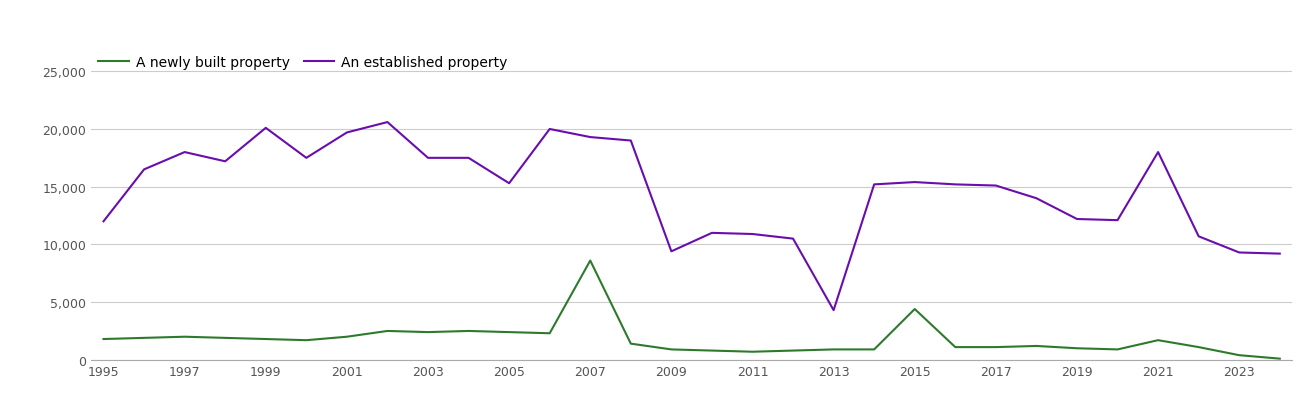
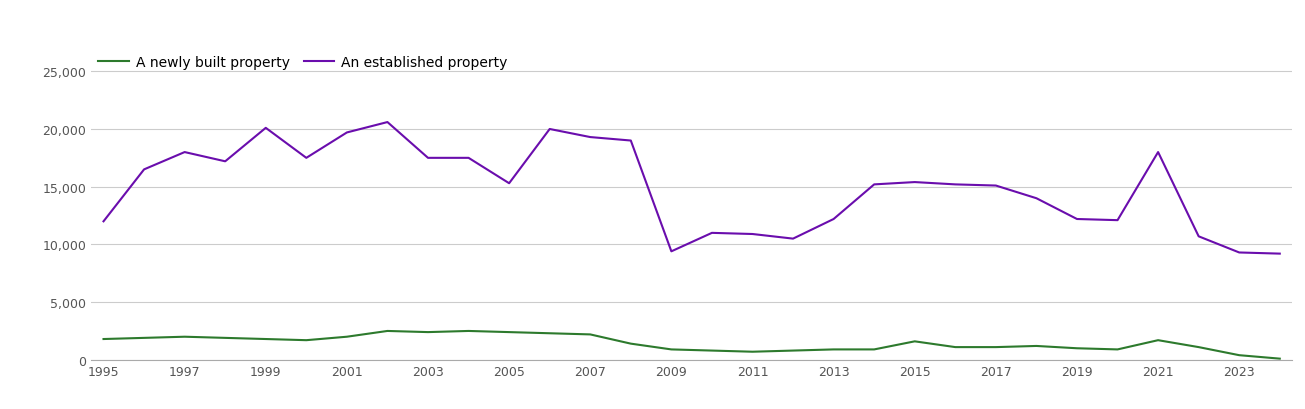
A newly built property/2007: 8,600 -> 2,200
An established property/2013: 4,300 -> 12,200
A newly built property/2015: 4,400 -> 1,600
